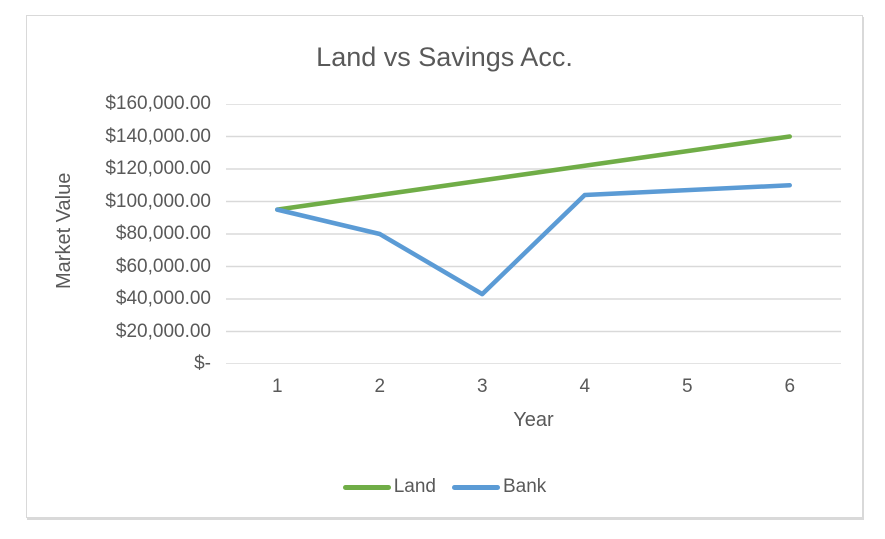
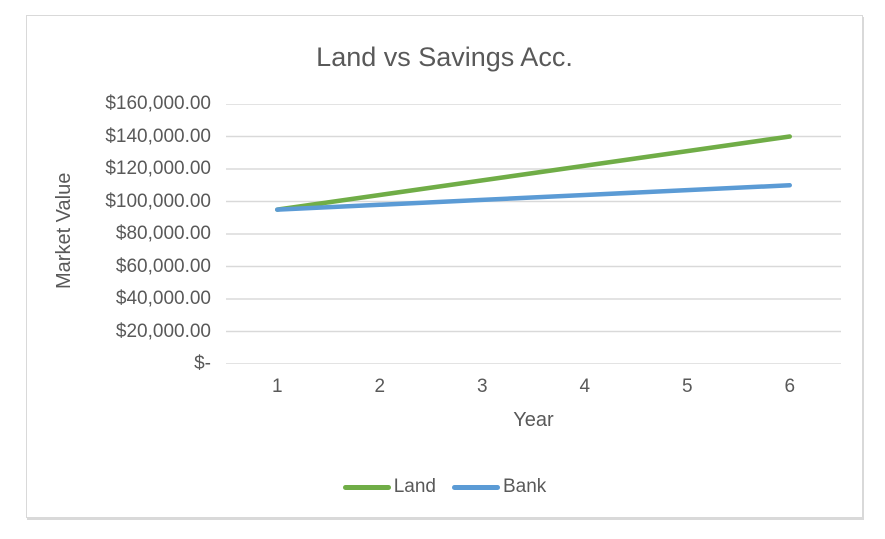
Bank/2: $80000 -> $98000
Bank/3: $43000 -> $101000
